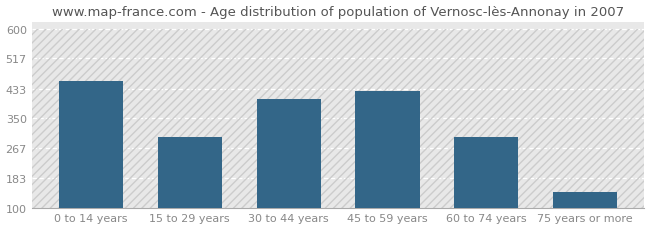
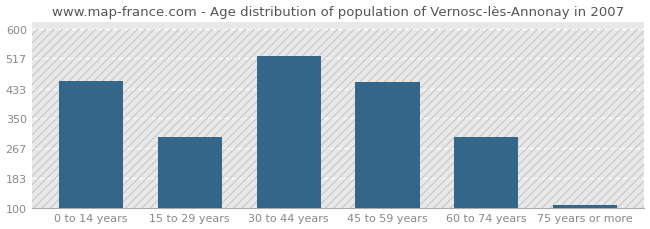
30 to 44 years: 405 -> 525
45 to 59 years: 425 -> 452
75 years or more: 145 -> 108
